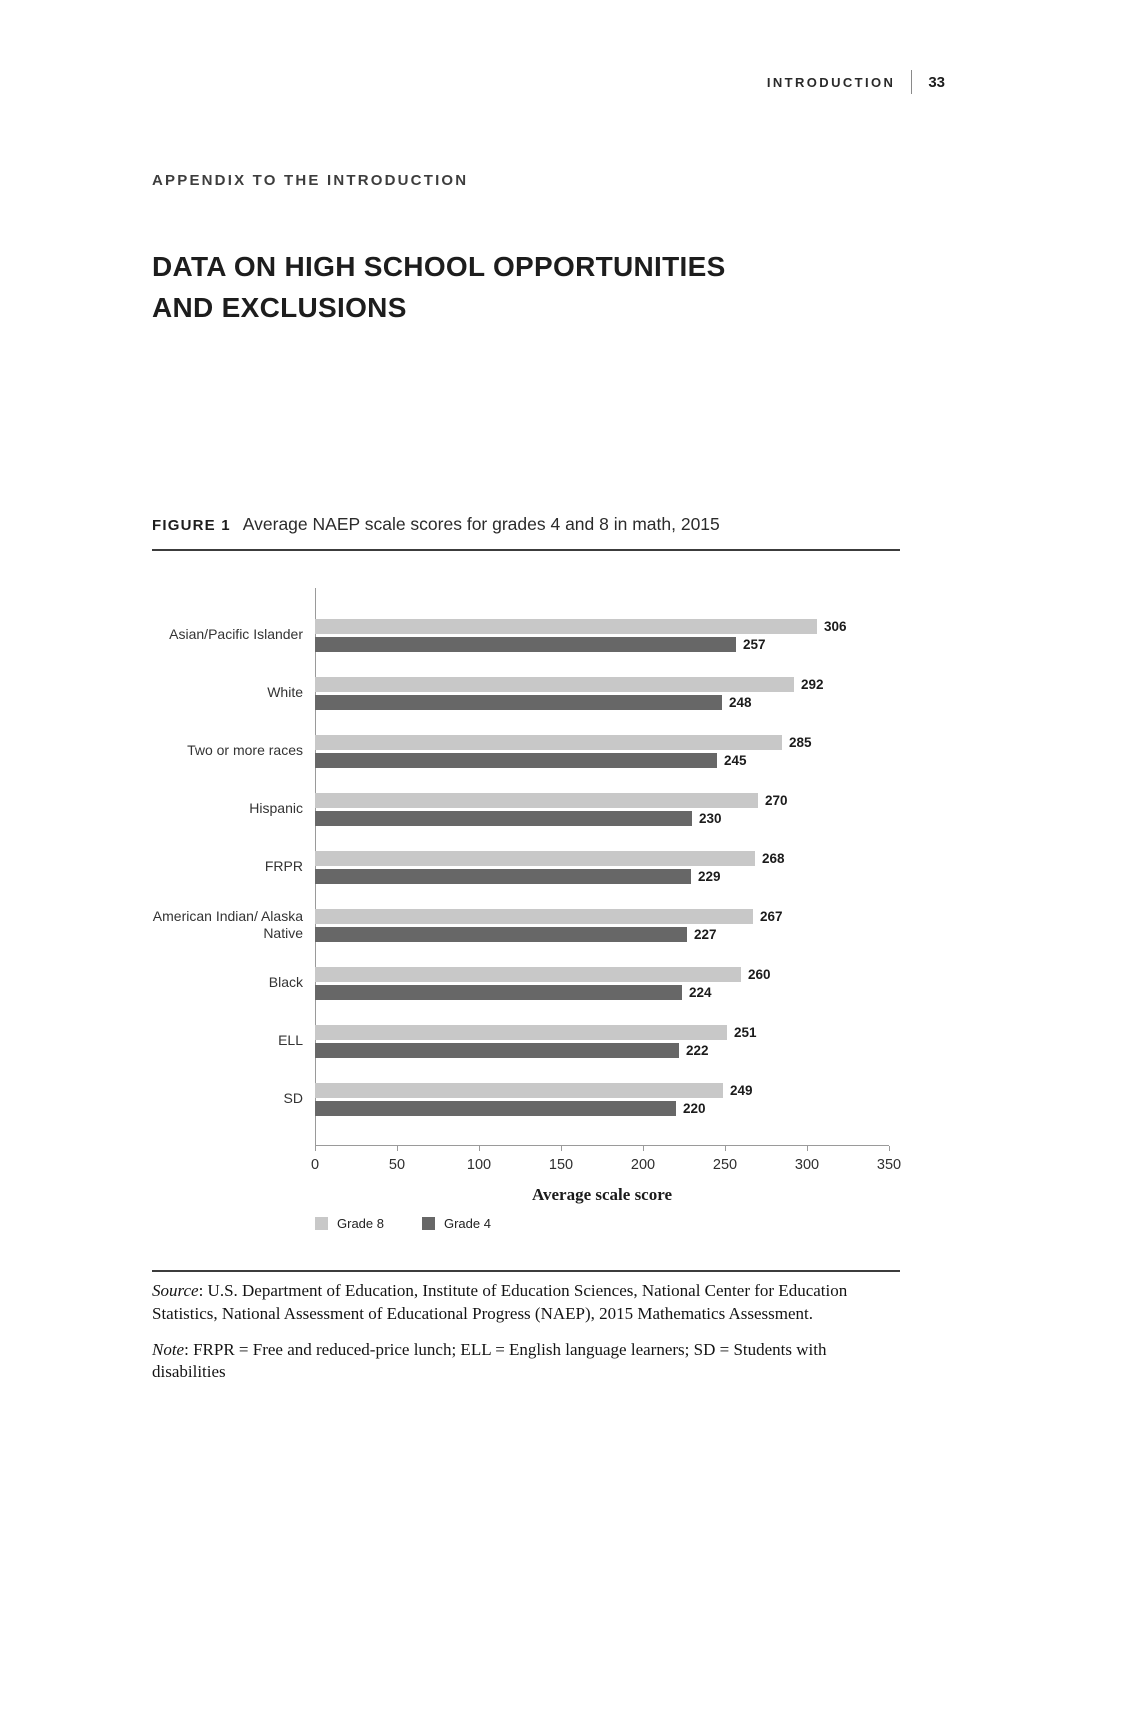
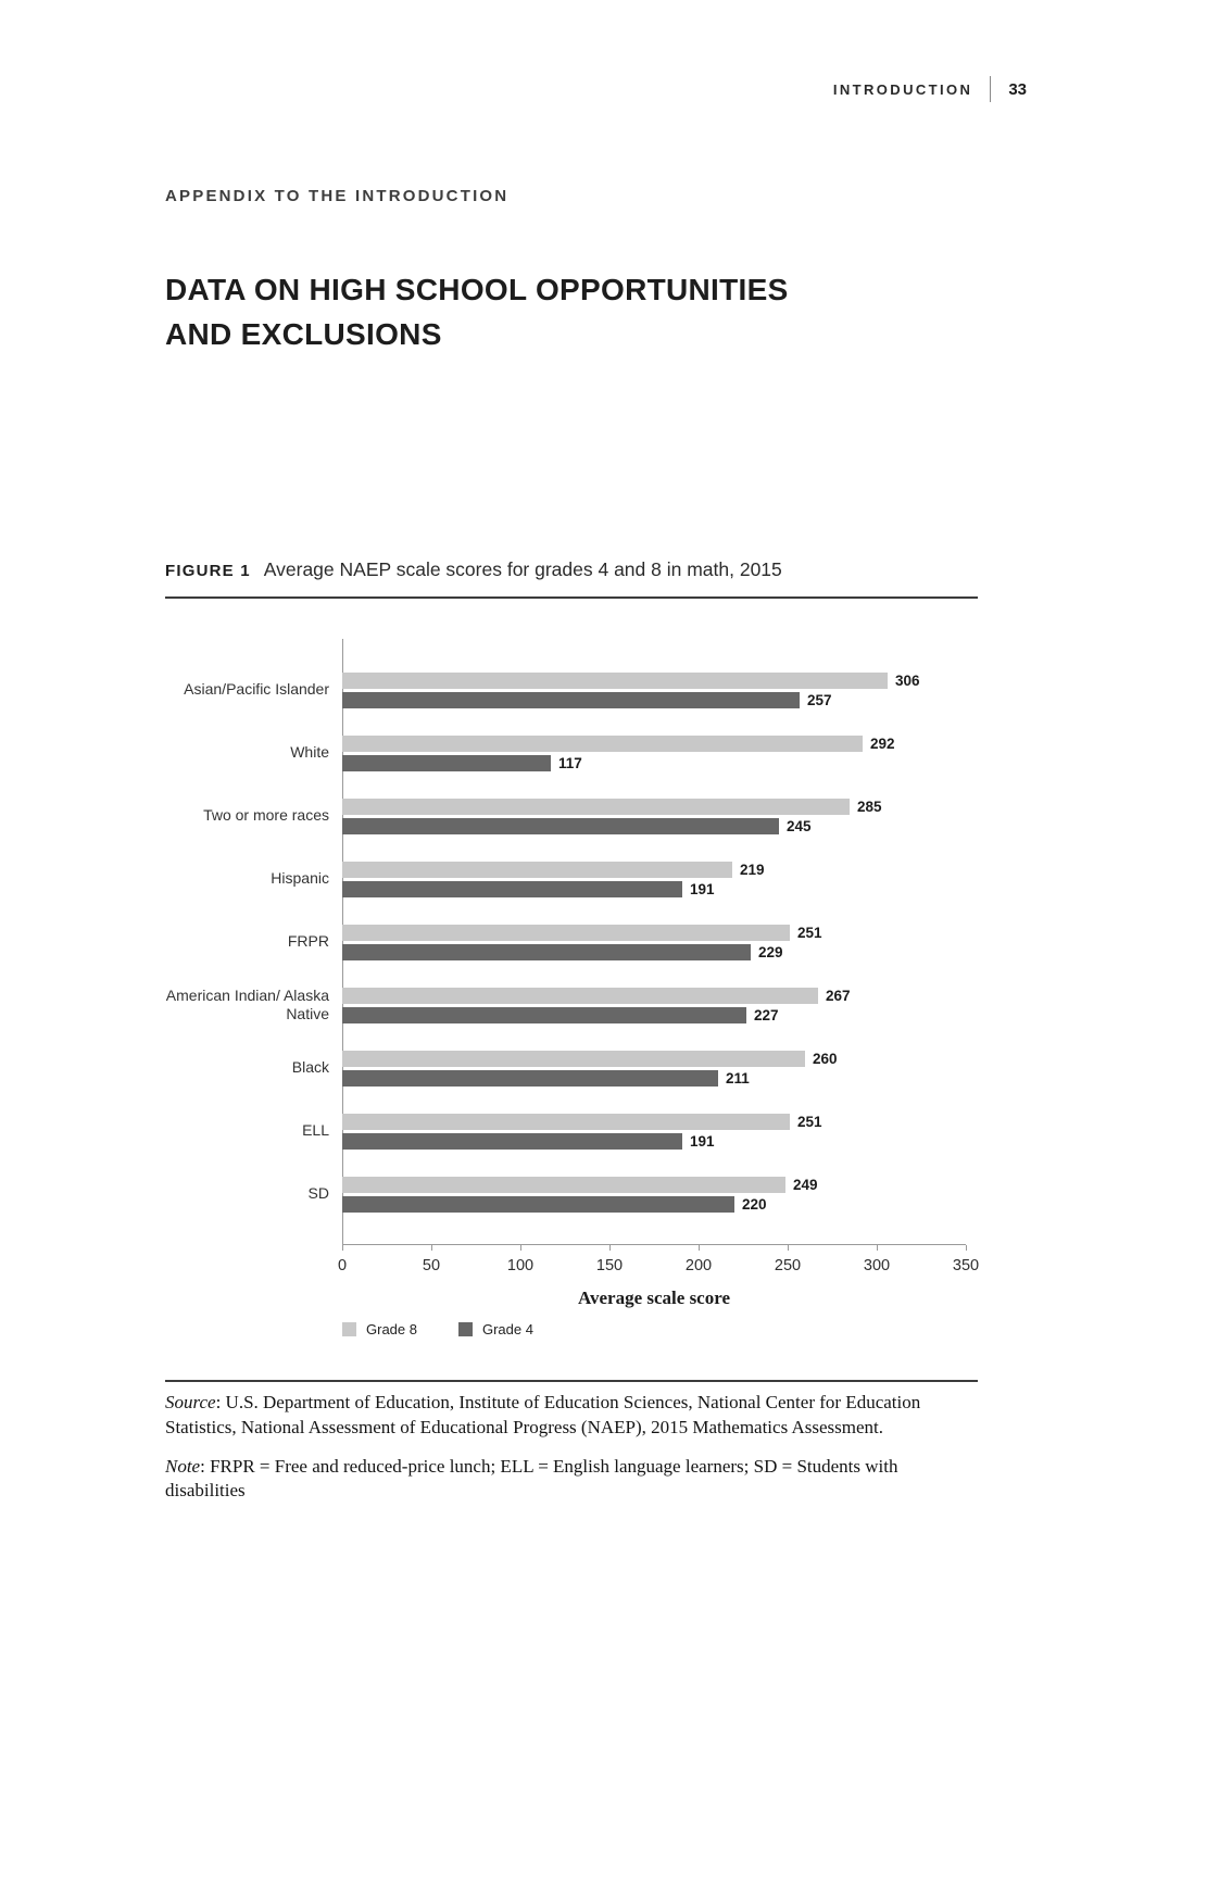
Grade 4/White: 248 -> 117
Grade 8/Hispanic: 270 -> 219
Grade 4/Hispanic: 230 -> 191
Grade 8/FRPR: 268 -> 251
Grade 4/Black: 224 -> 211
Grade 4/ELL: 222 -> 191
